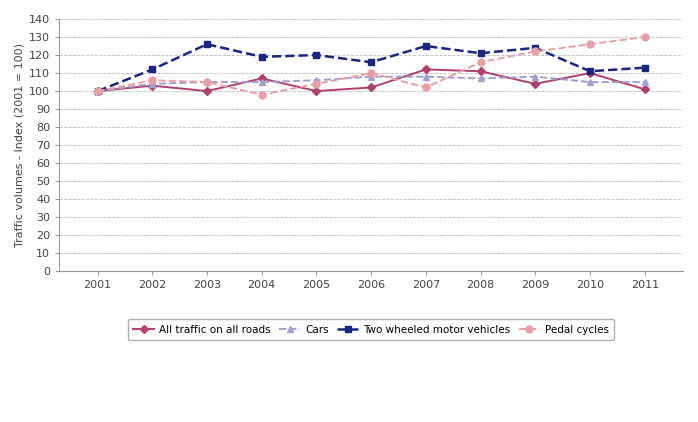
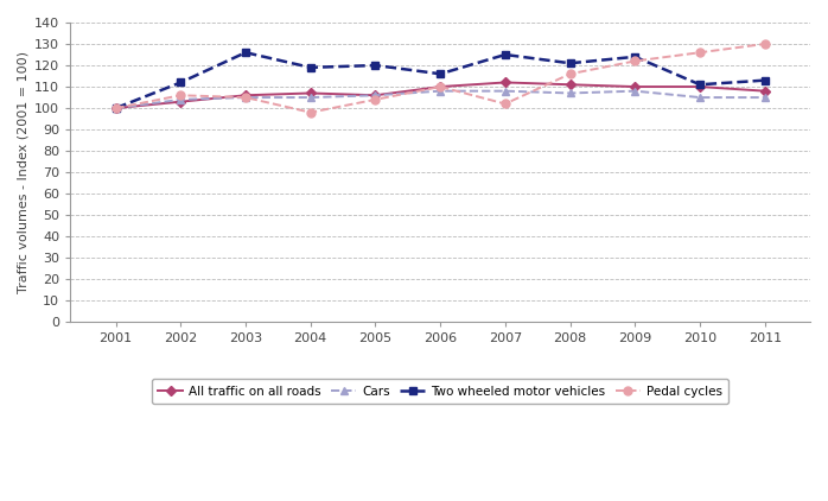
All traffic on all roads/2003: 100 -> 106
All traffic on all roads/2005: 100 -> 106
All traffic on all roads/2006: 102 -> 110
All traffic on all roads/2009: 104 -> 110
All traffic on all roads/2011: 101 -> 108
